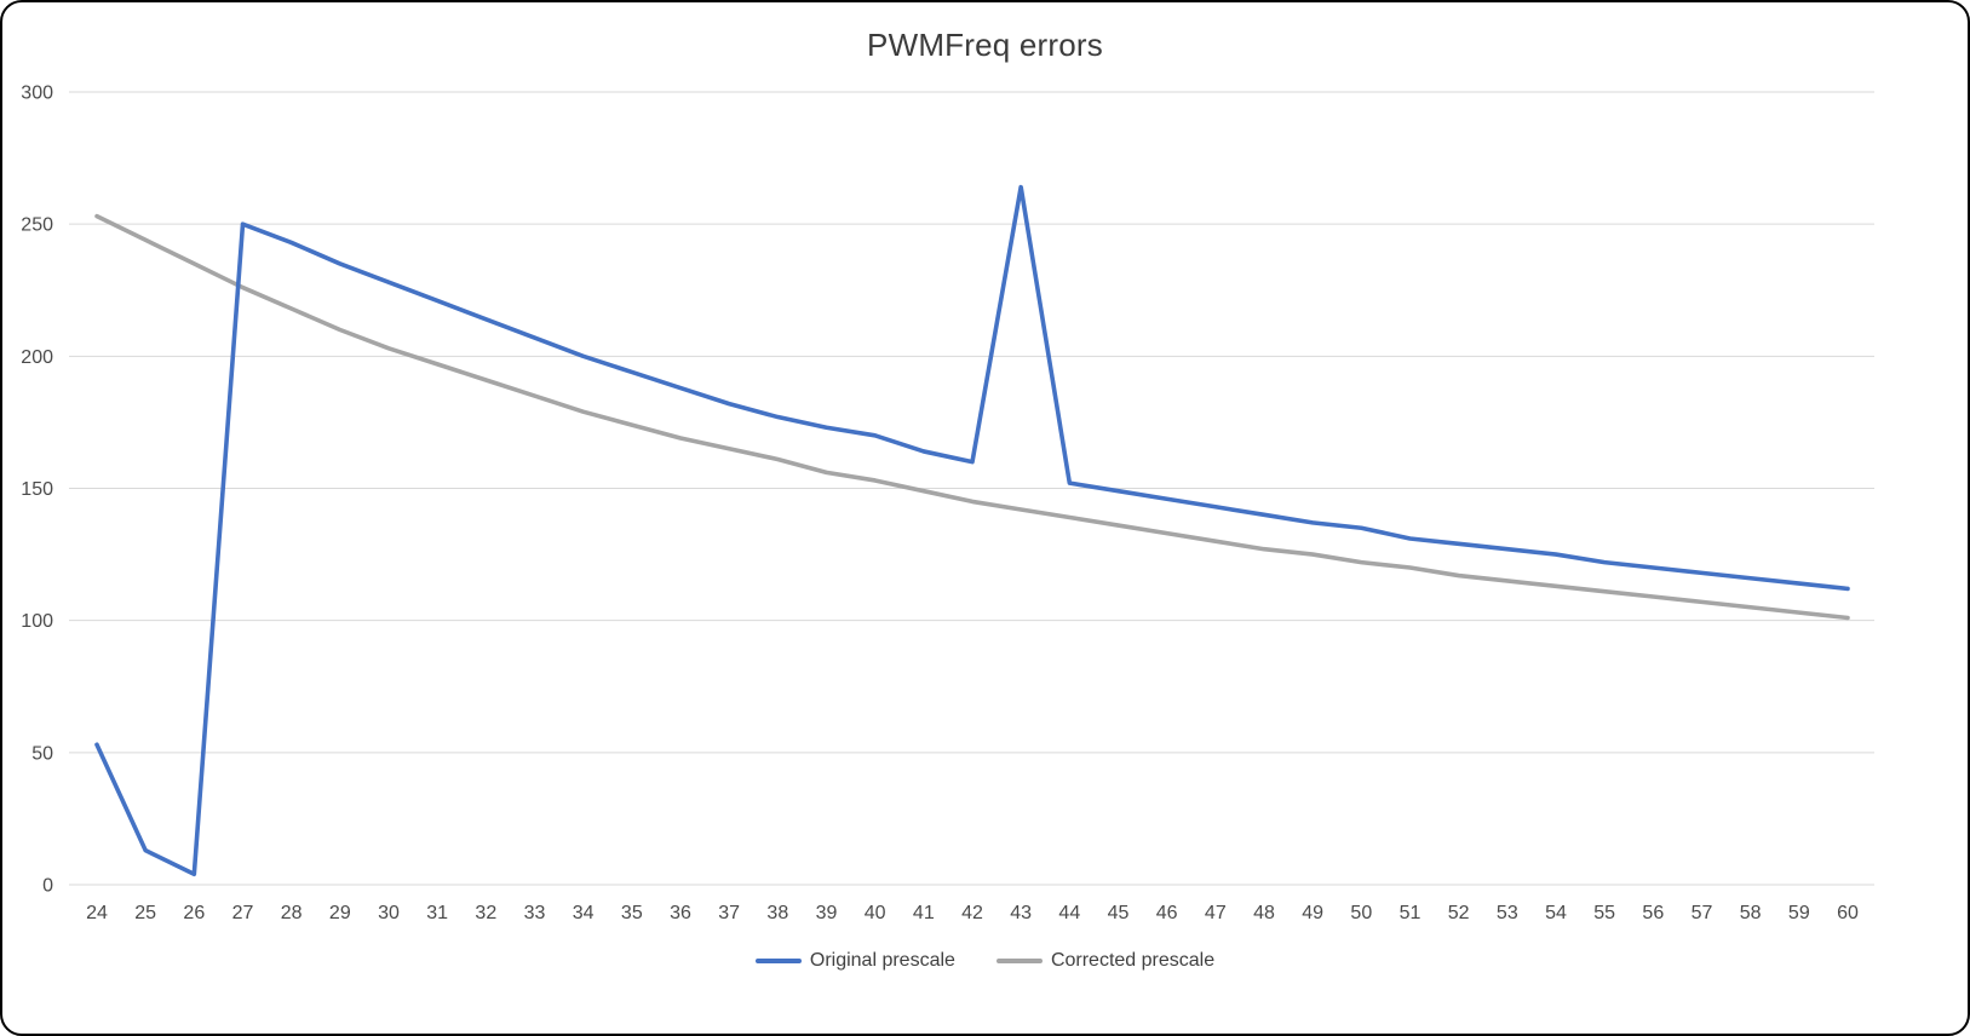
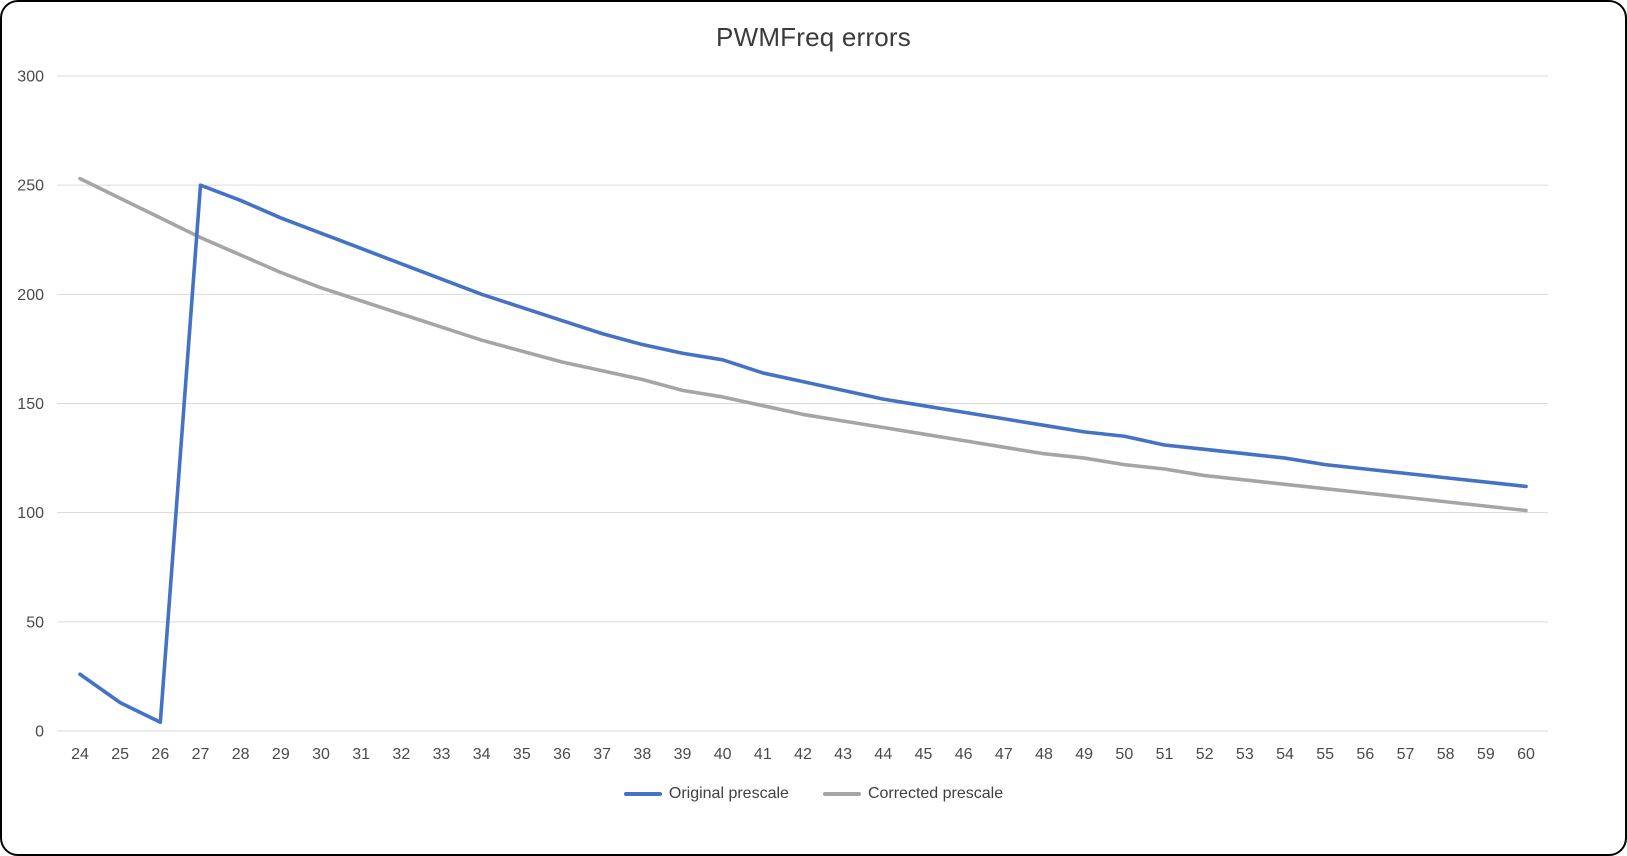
Original prescale/24: 53 -> 26
Original prescale/43: 264 -> 156
